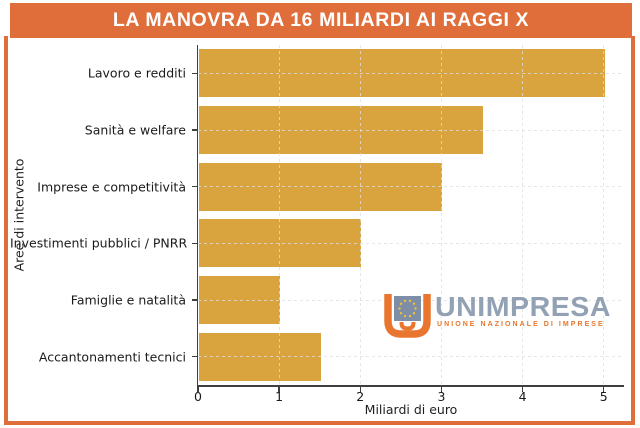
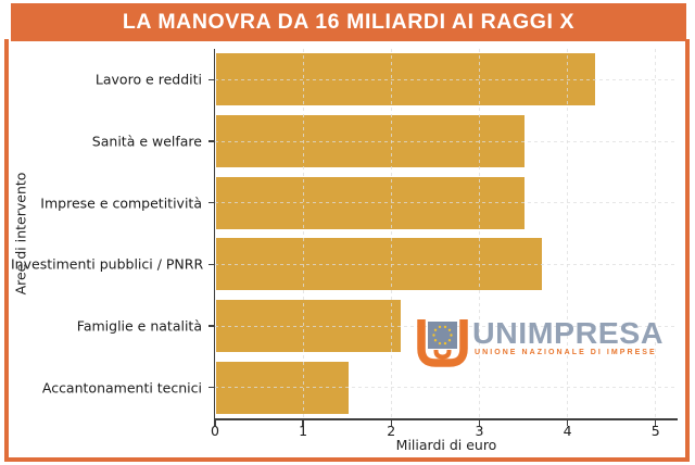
Lavoro e redditi: 5.0 -> 4.3
Imprese e competitività: 3.0 -> 3.5
Investimenti pubblici / PNRR: 2.0 -> 3.7
Famiglie e natalità: 1.0 -> 2.1
